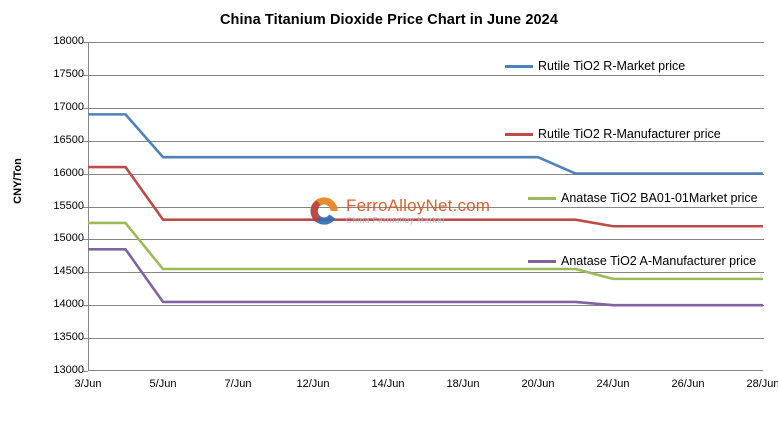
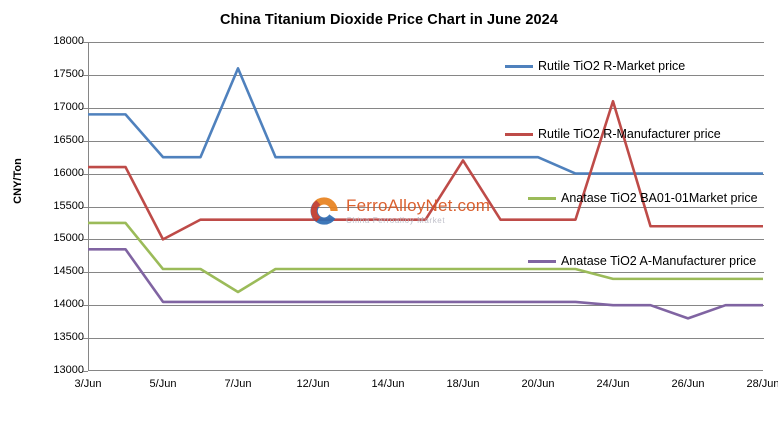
Rutile TiO2 R-Manufacturer price/5/Jun: 15300 -> 15000
Rutile TiO2 R-Market price/7/Jun: 16200 -> 17600
Anatase TiO2 BA01-01Market price/7/Jun: 14600 -> 14200
Rutile TiO2 R-Manufacturer price/18/Jun: 15300 -> 16200
Rutile TiO2 R-Manufacturer price/24/Jun: 15200 -> 17100
Anatase TiO2 A-Manufacturer price/26/Jun: 14000 -> 13800
